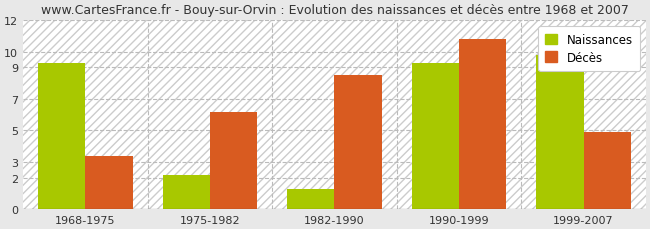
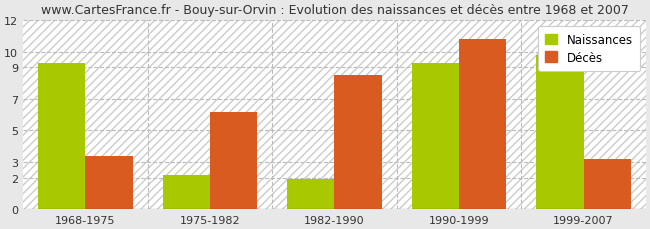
Naissances/1982-1990: 1.3 -> 1.9
Décès/1999-2007: 4.9 -> 3.2
